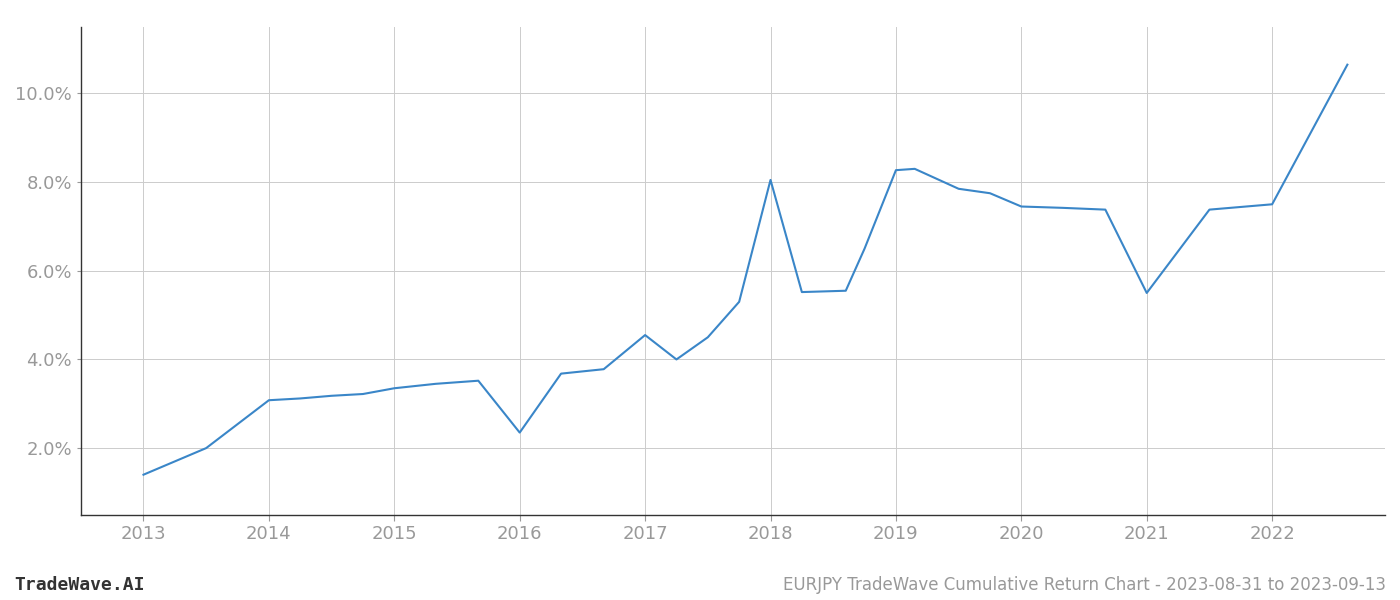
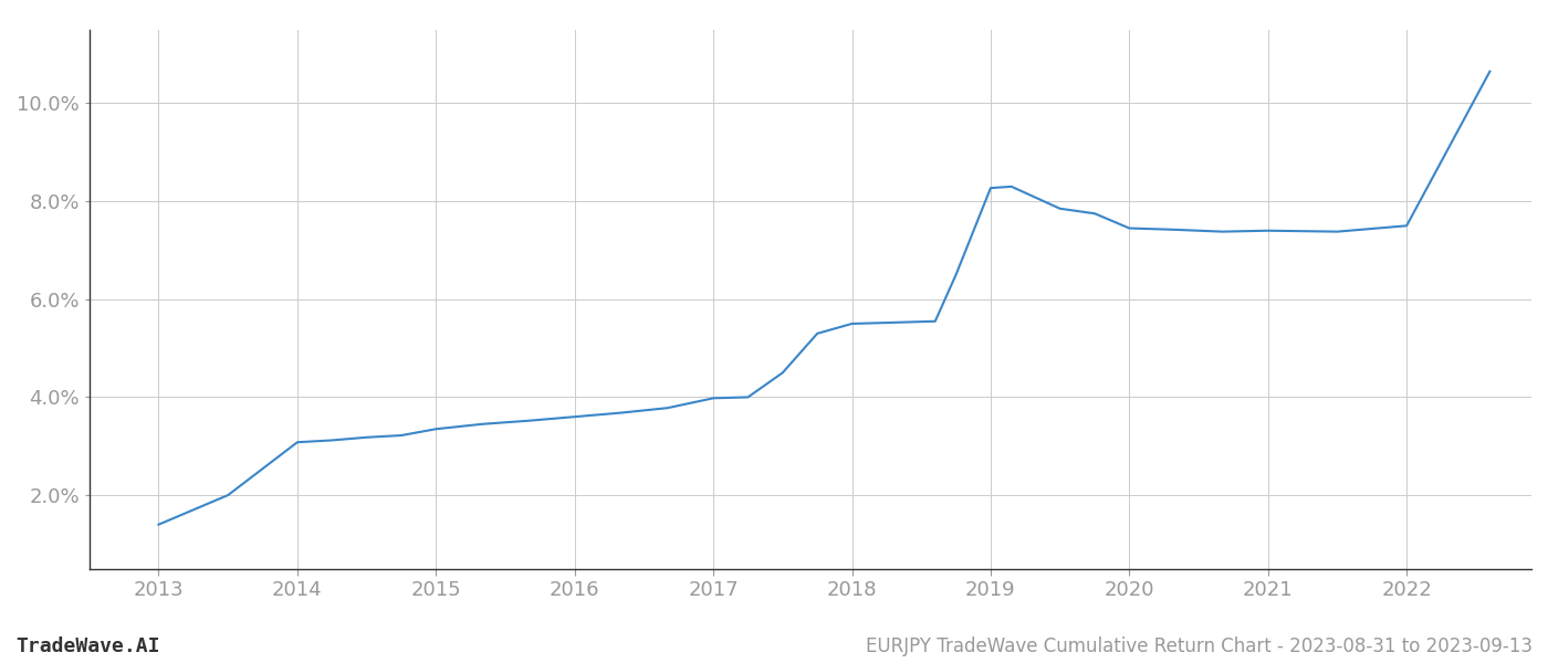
2016: 2.35% -> 3.60%
2017: 4.55% -> 3.98%
2018: 8.05% -> 5.50%
2021: 5.50% -> 7.40%
